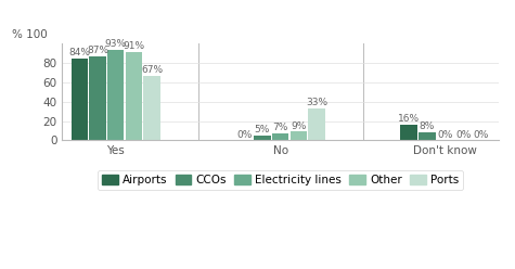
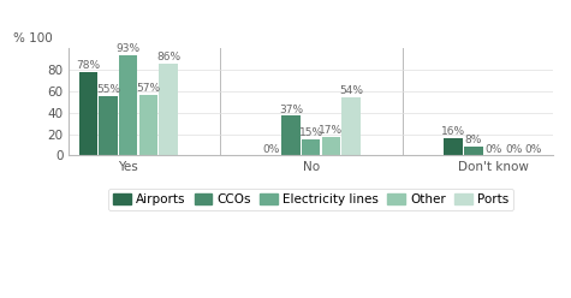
Airports/Yes: 84% -> 78%
CCOs/Yes: 87% -> 55%
Other/Yes: 91% -> 57%
Ports/Yes: 67% -> 86%
CCOs/No: 5% -> 37%
Electricity lines/No: 7% -> 15%
Other/No: 9% -> 17%
Ports/No: 33% -> 54%
